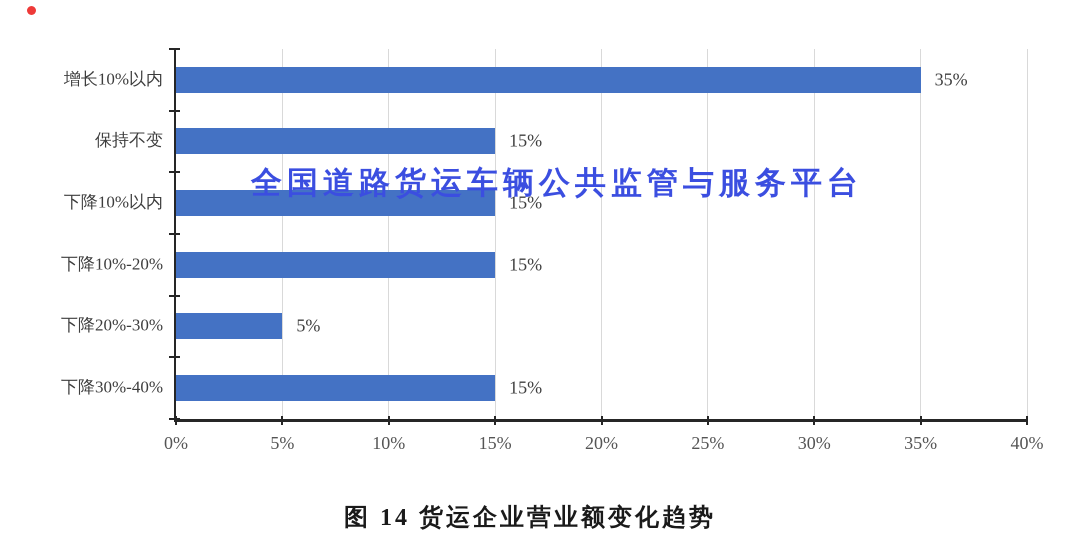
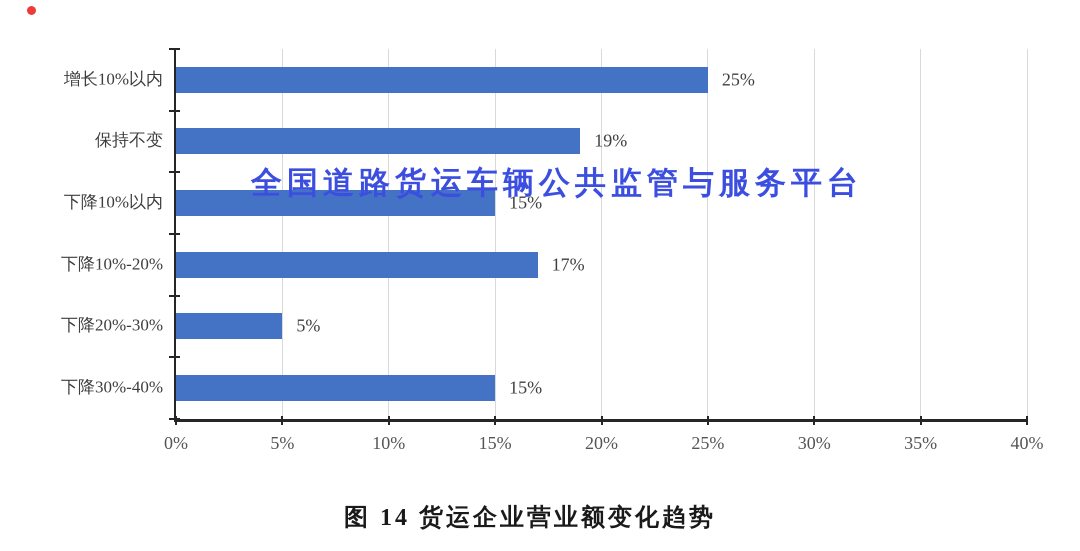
增长10%以内: 35% -> 25%
保持不变: 15% -> 19%
下降10%-20%: 15% -> 17%
